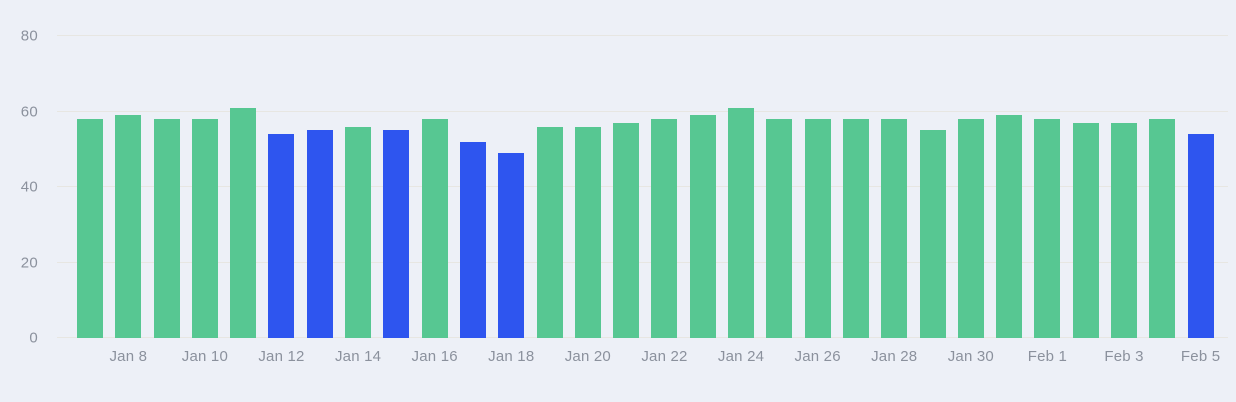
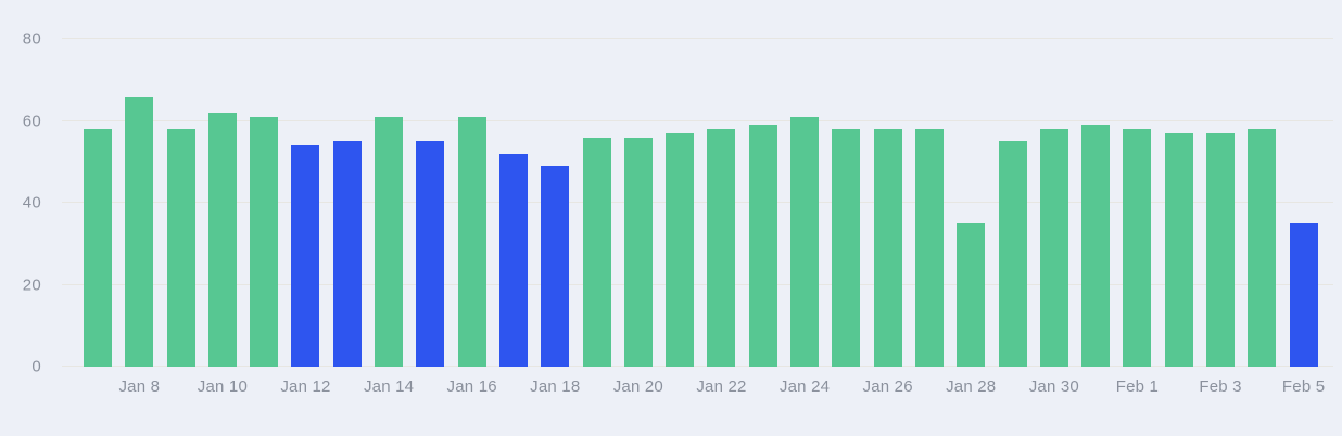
Jan 8: 59 -> 66
Jan 10: 58 -> 62
Jan 14: 56 -> 61
Jan 16: 58 -> 61
Jan 28: 58 -> 35
Feb 5: 54 -> 35
